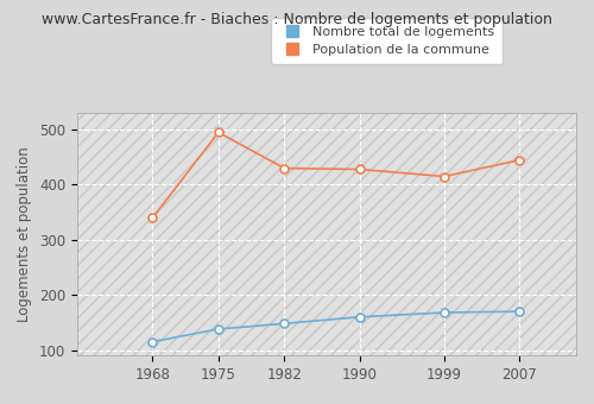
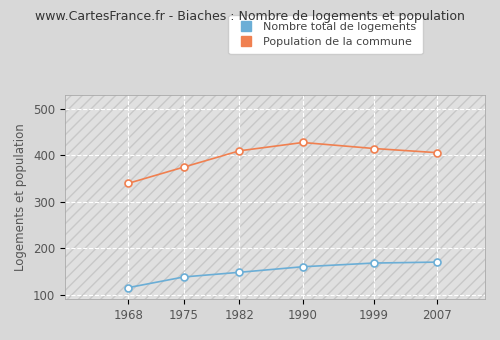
Population de la commune/1975: 495 -> 375
Population de la commune/1982: 430 -> 410
Population de la commune/2007: 445 -> 406
